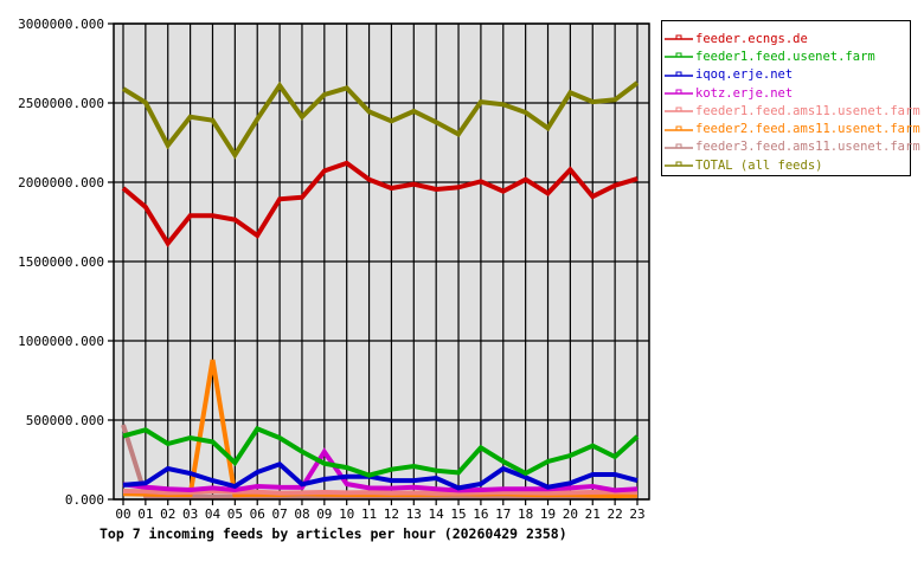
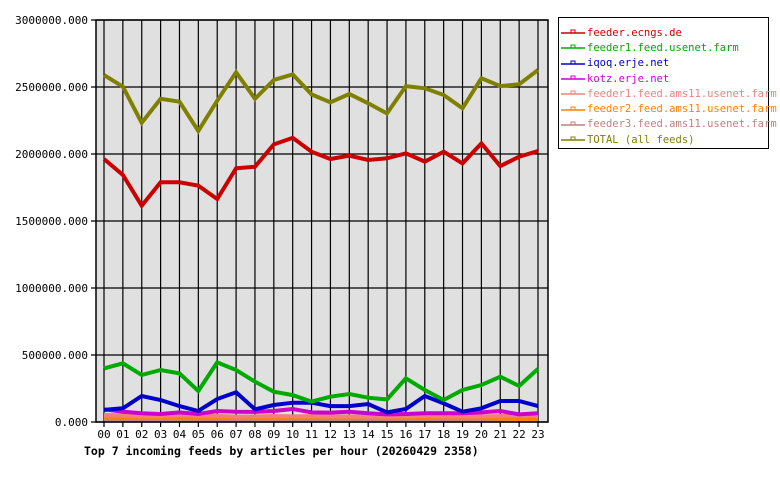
feeder3.feed.ams11.usenet.farm/00: 470000 -> 20000
feeder2.feed.ams11.usenet.farm/04: 880000 -> 30000
kotz.erje.net/09: 300000 -> 80000
